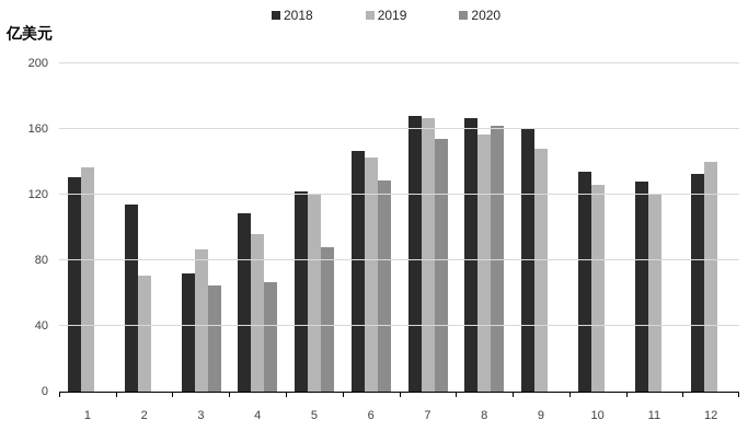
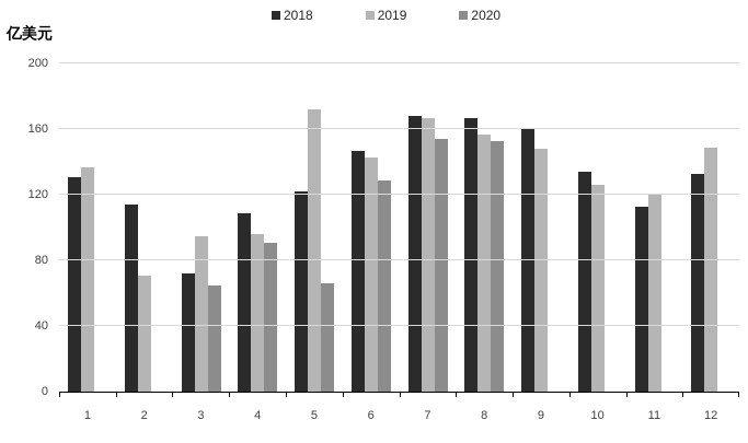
2019/3: 87 -> 95
2020/4: 67 -> 91
2019/5: 121 -> 172
2020/5: 88 -> 66
2020/8: 162 -> 153
2018/11: 128 -> 113
2019/12: 140 -> 149
